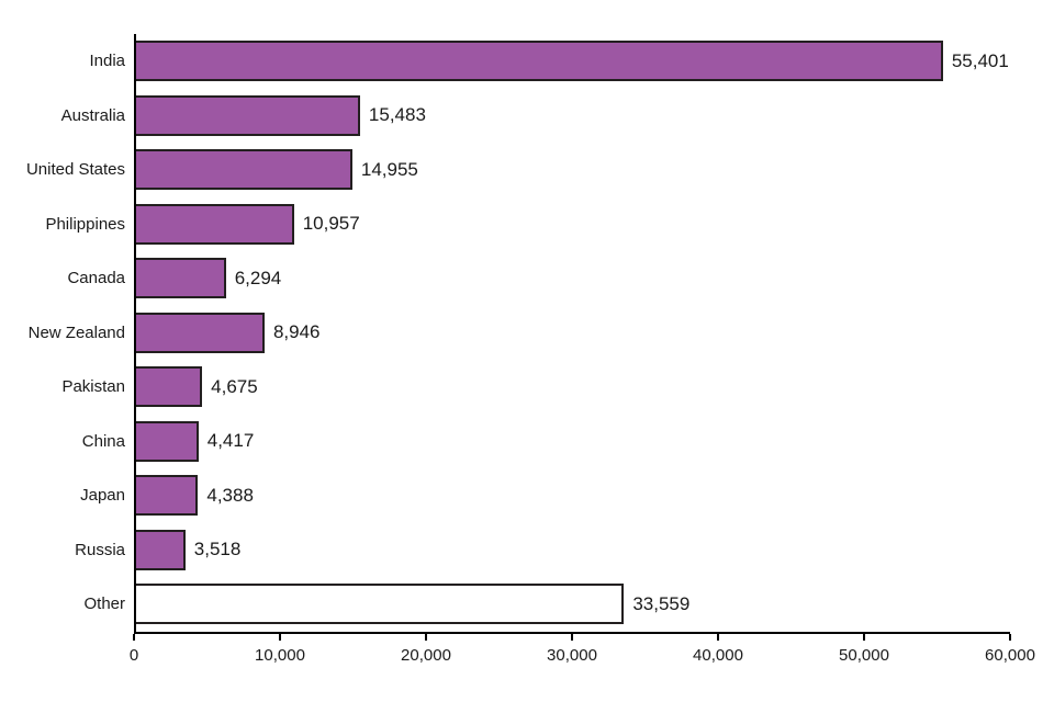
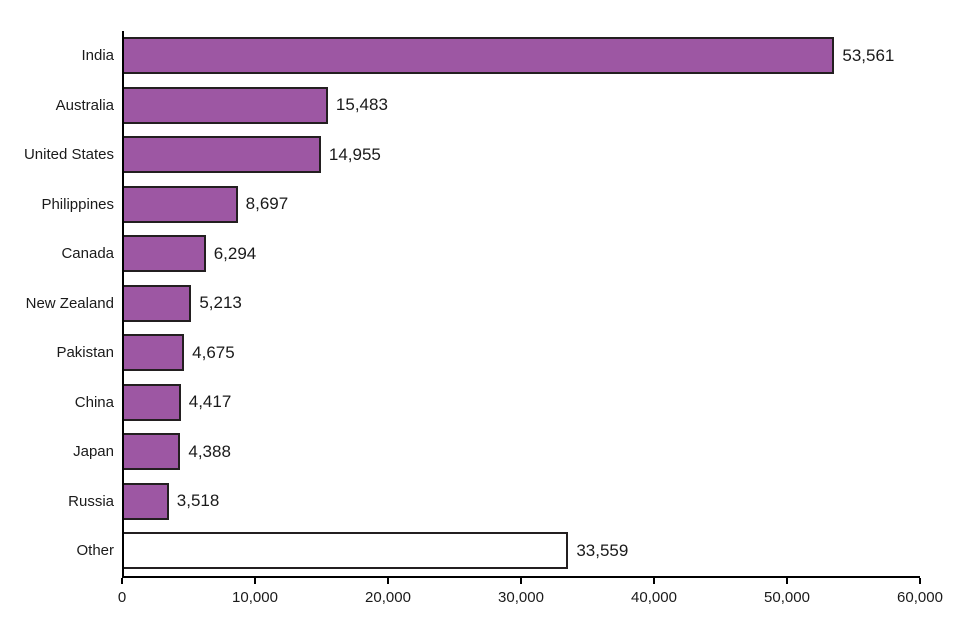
India: 55,401 -> 53,561
Philippines: 10,957 -> 8,697
New Zealand: 8,946 -> 5,213
